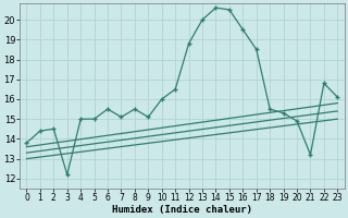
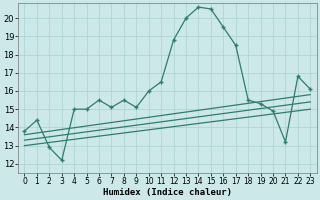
2: 14.5 -> 12.9
